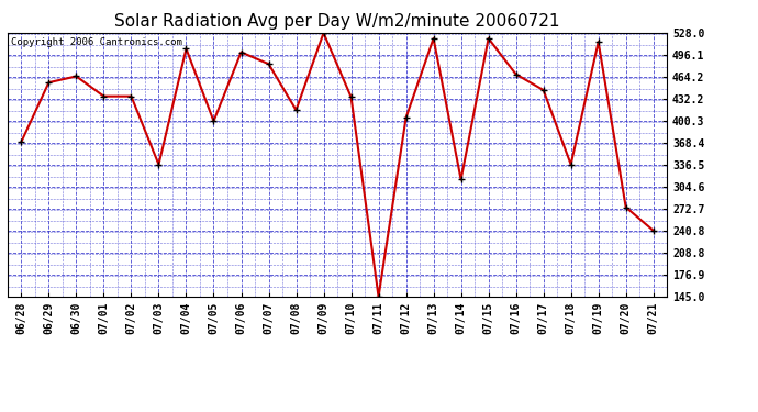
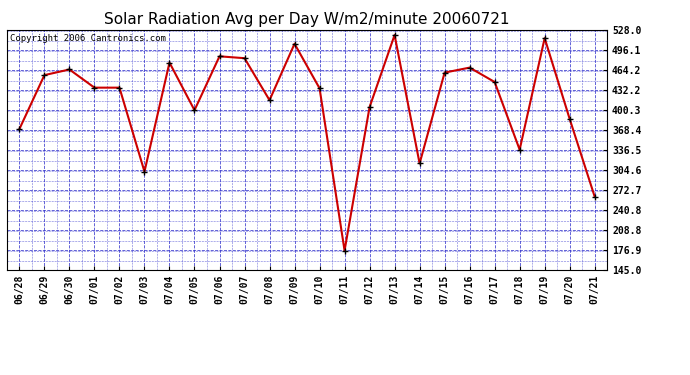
07/03: 337 -> 302
07/04: 505 -> 476
07/06: 500 -> 486
07/09: 528 -> 506
07/11: 145 -> 176
07/15: 520 -> 460
07/20: 275 -> 386
07/21: 241 -> 262
